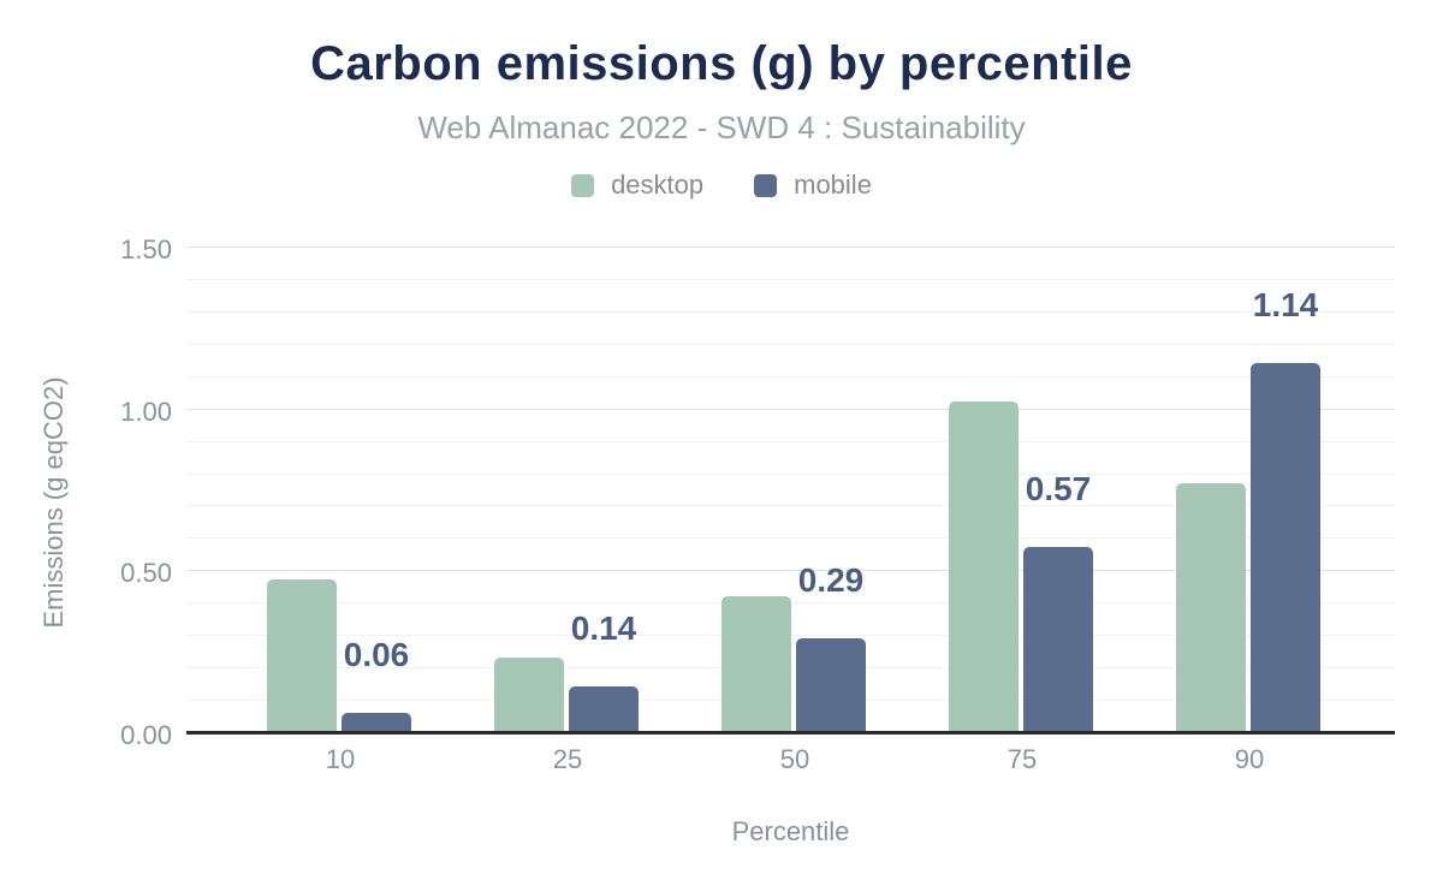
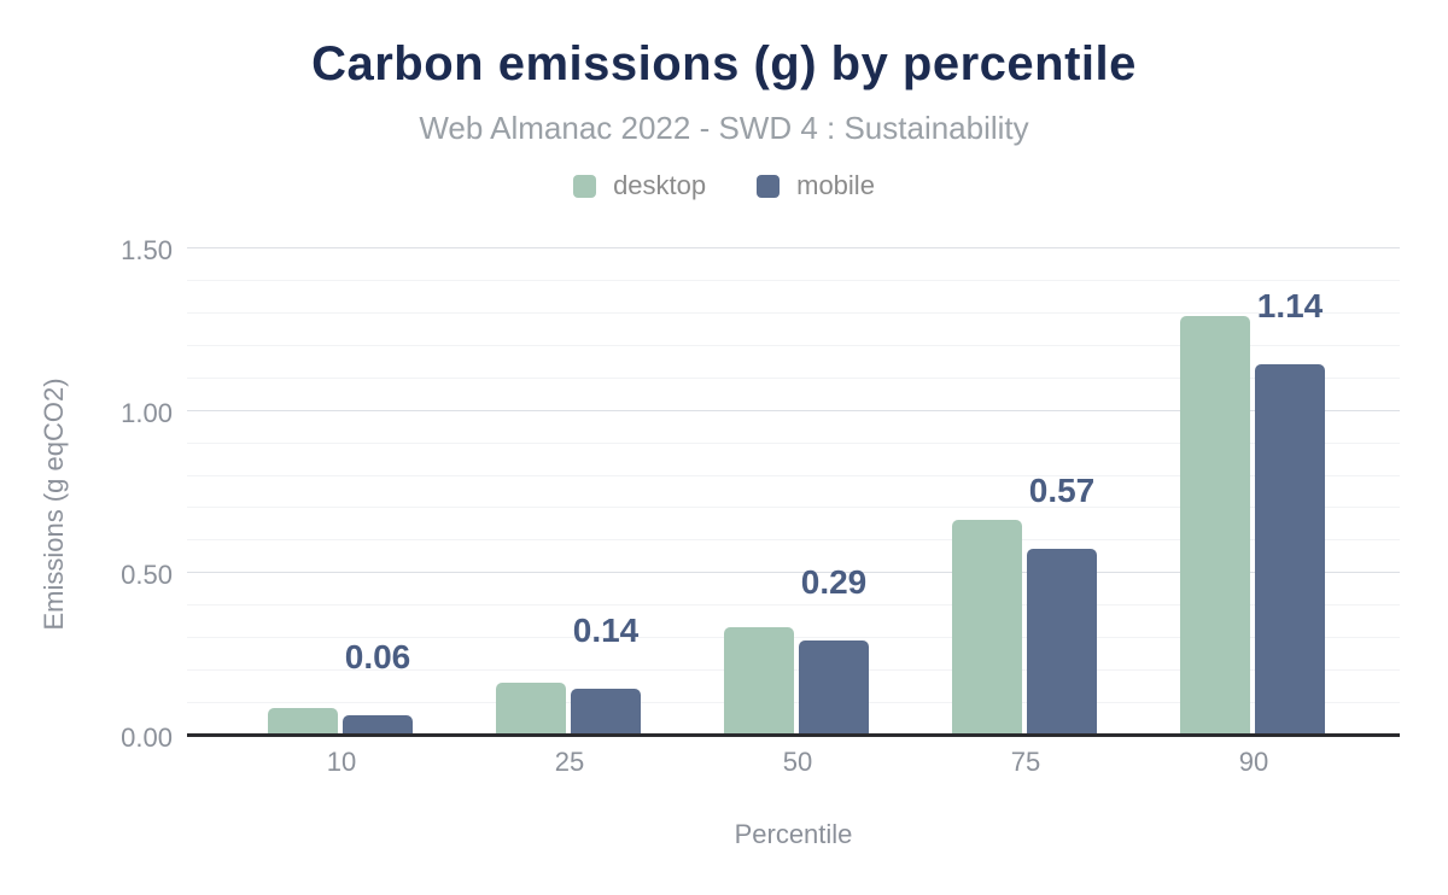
desktop/10: 0.47 -> 0.08
desktop/25: 0.23 -> 0.16
desktop/50: 0.42 -> 0.33
desktop/75: 1.02 -> 0.66
desktop/90: 0.77 -> 1.29
